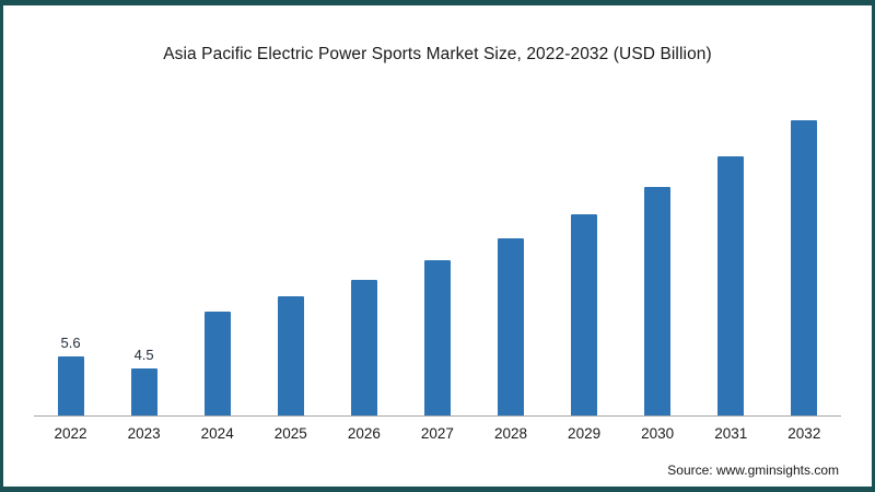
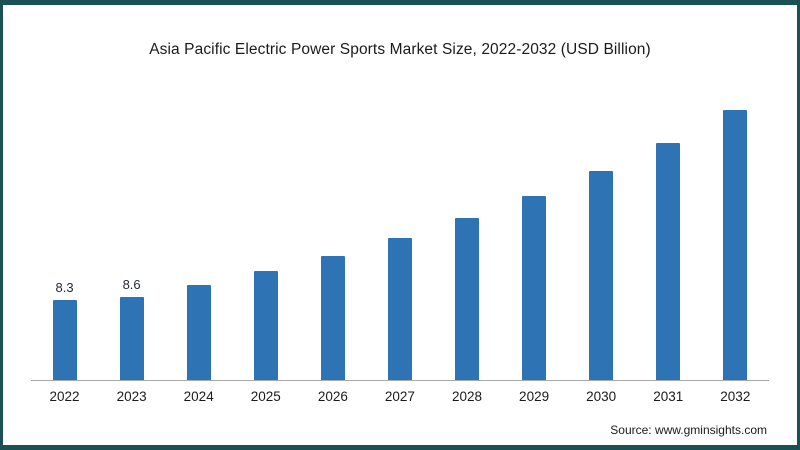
2022: 5.6 -> 8.3
2023: 4.5 -> 8.6
